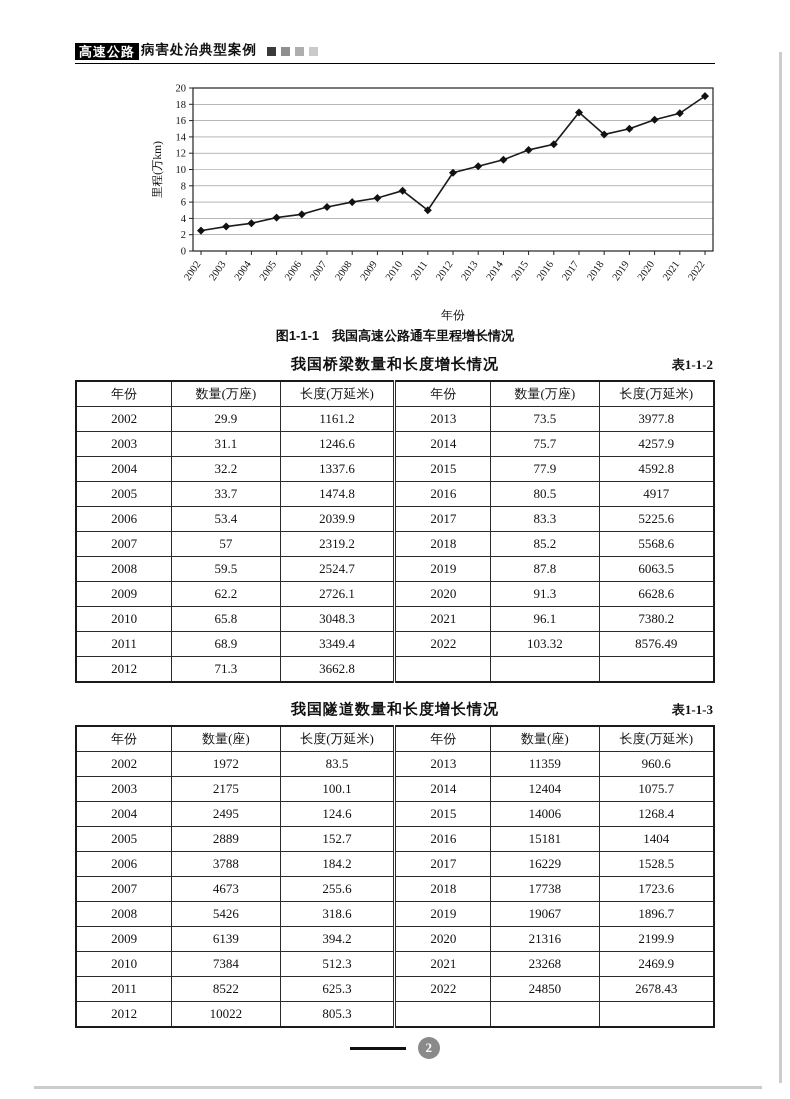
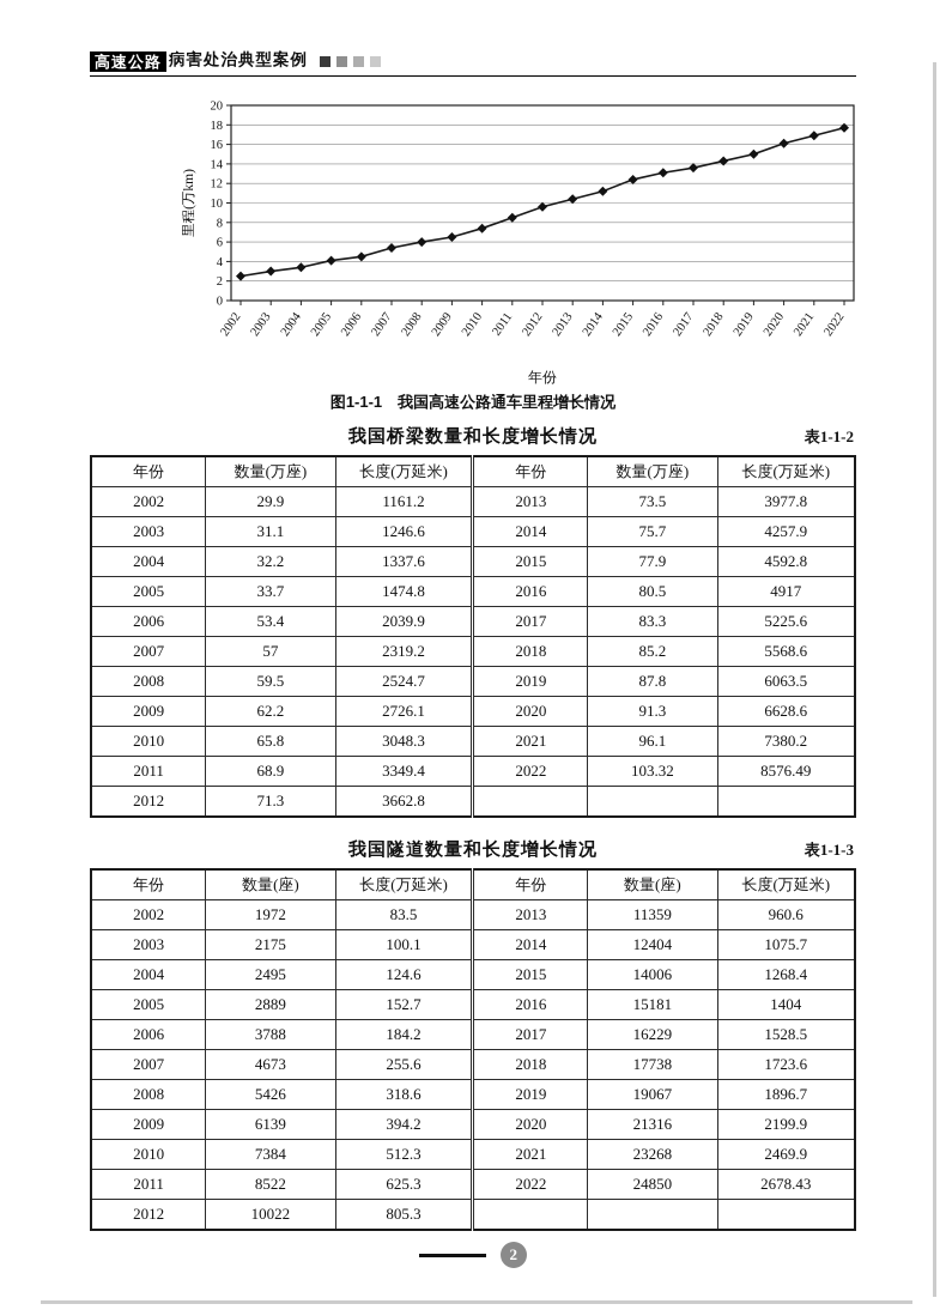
2011: 5 -> 8
2017: 17 -> 14
2022: 19 -> 18
